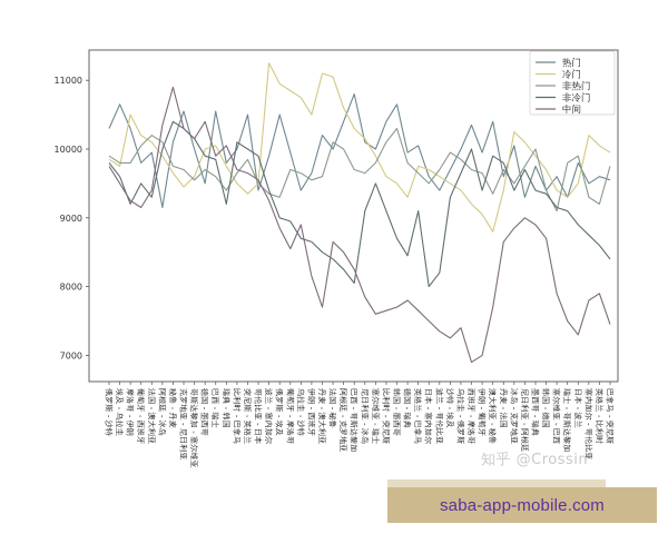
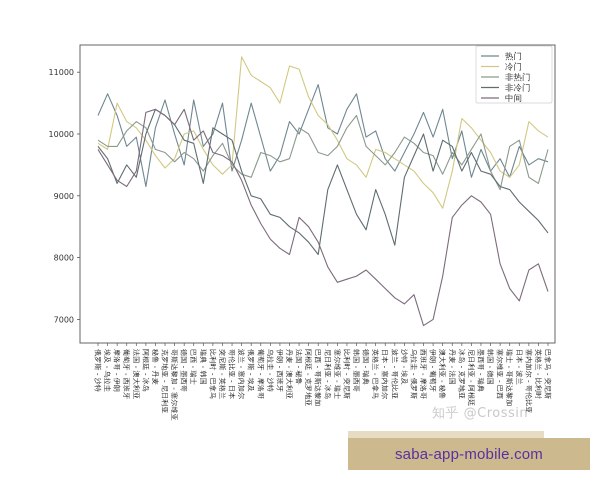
中间/秘鲁 - 丹麦: 10900 -> 10400
中间/乌拉圭 - 沙特: 8900 -> 8300
中间/丹麦 - 澳大利亚: 7700 -> 8000
非冷门/日本 - 塞内加尔: 8000 -> 8700
